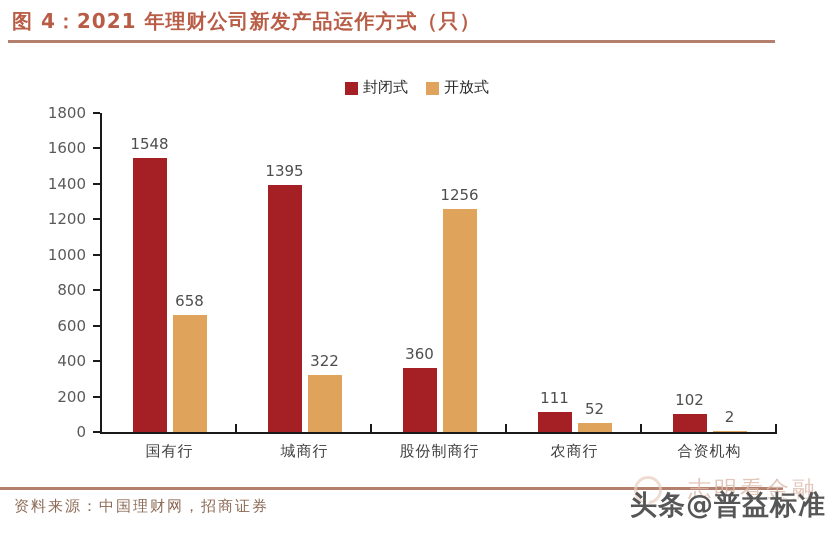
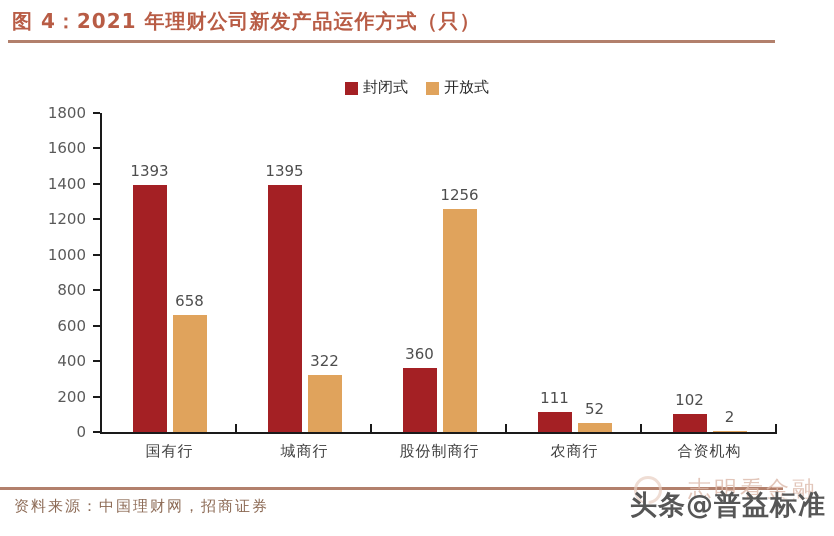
封闭式/国有行: 1548 -> 1393
